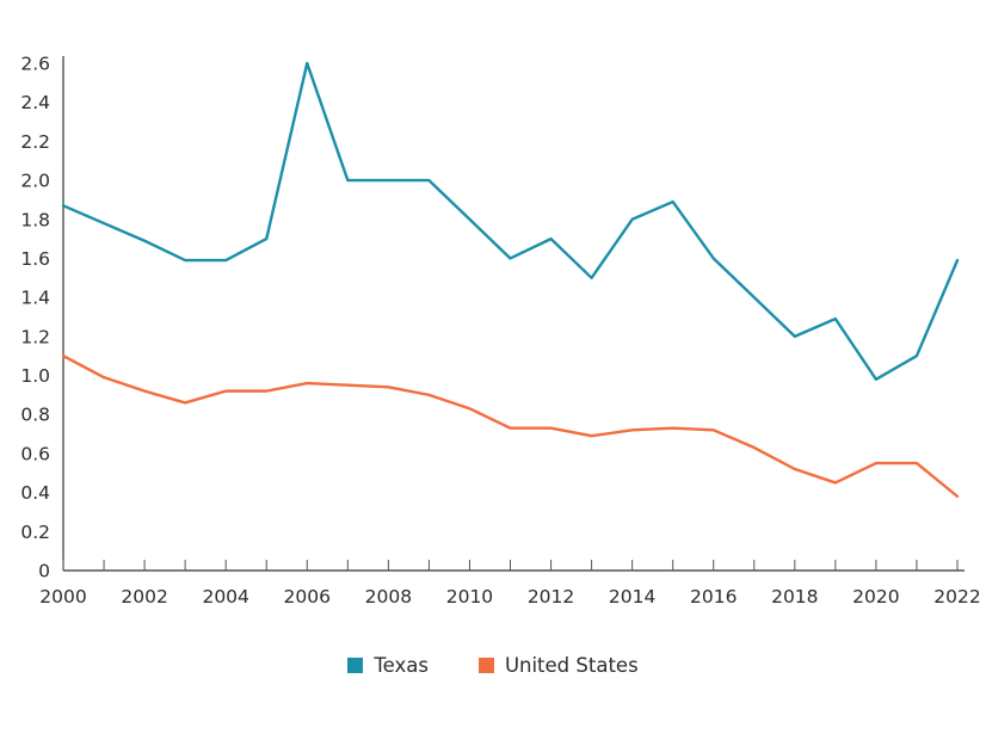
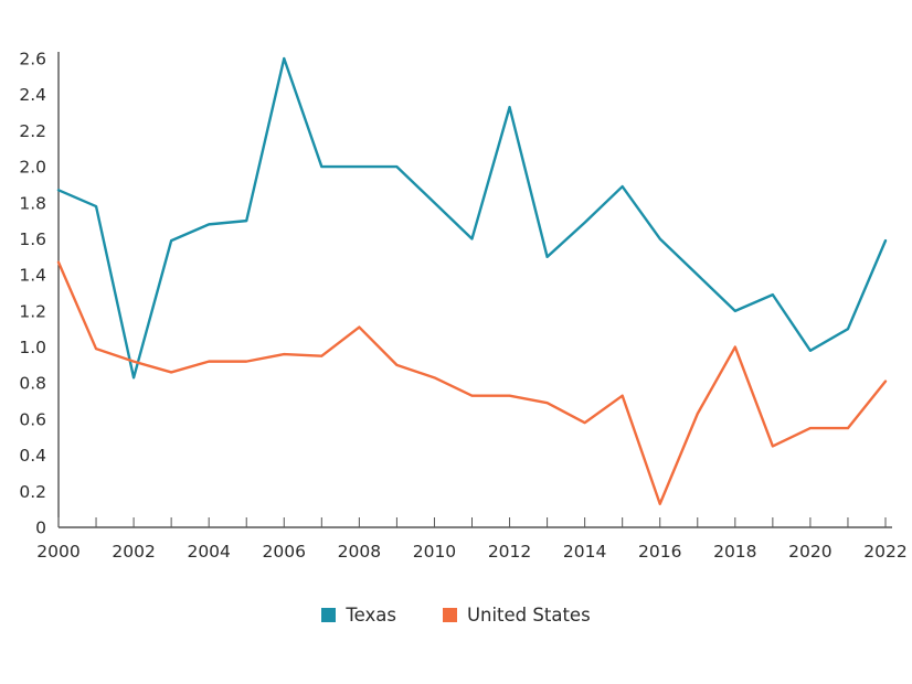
United States/2000: 1.10 -> 1.47
Texas/2002: 1.69 -> 0.83
Texas/2004: 1.59 -> 1.68
United States/2008: 0.94 -> 1.11
Texas/2012: 1.70 -> 2.33
Texas/2014: 1.80 -> 1.69
United States/2014: 0.72 -> 0.58
United States/2016: 0.72 -> 0.13
United States/2018: 0.52 -> 1.00
United States/2022: 0.38 -> 0.81
